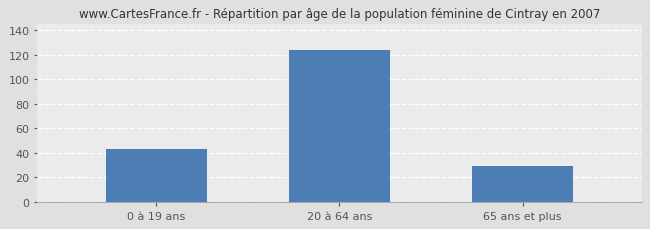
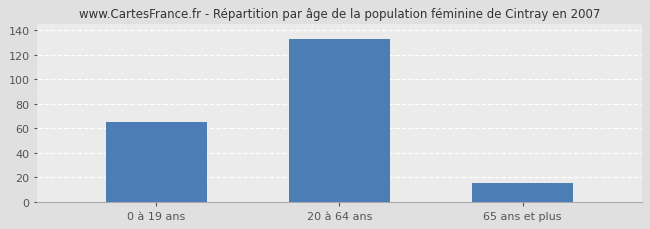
0 à 19 ans: 43 -> 65
20 à 64 ans: 124 -> 133
65 ans et plus: 29 -> 15
